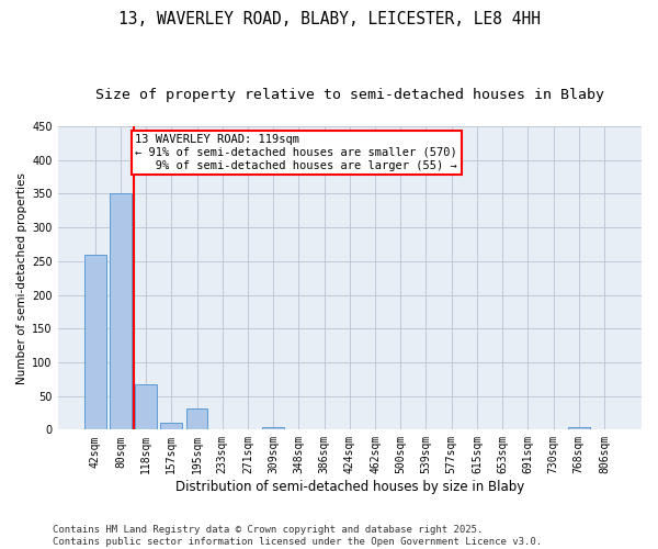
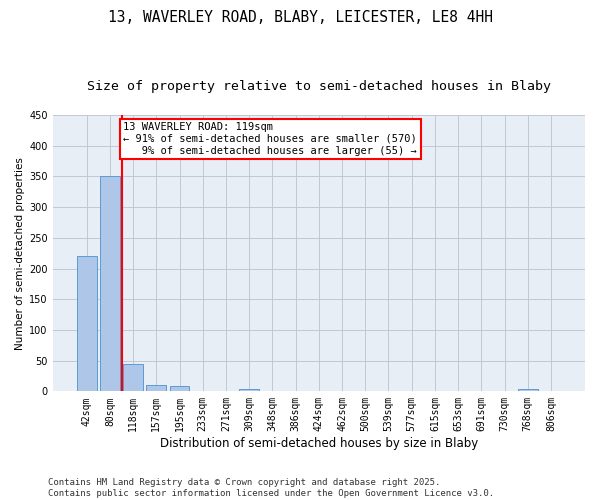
42sqm: 260 -> 220
118sqm: 68 -> 45
195sqm: 32 -> 8
